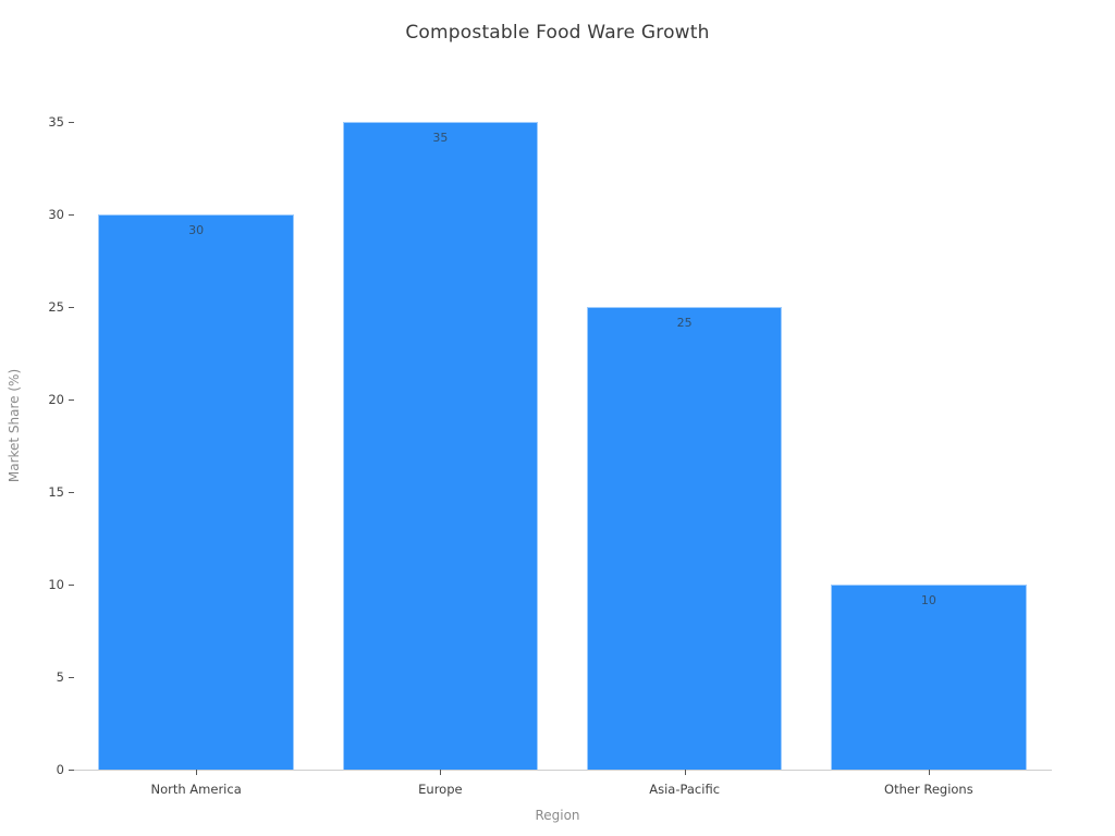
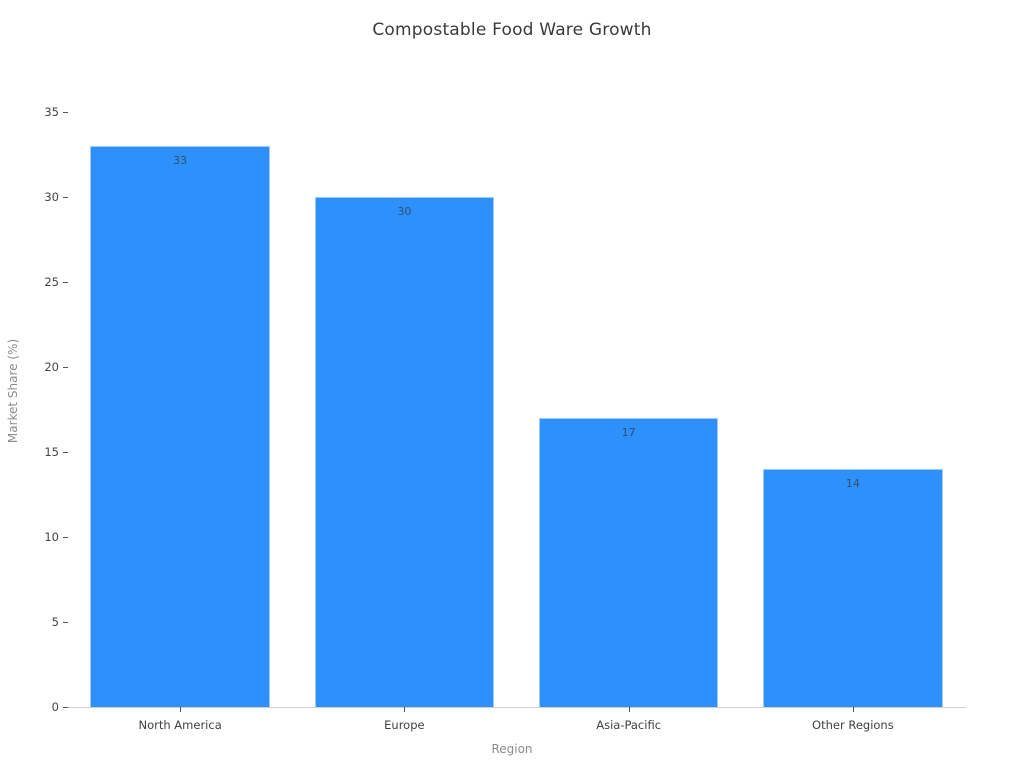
North America: 30 -> 33
Europe: 35 -> 30
Asia-Pacific: 25 -> 17
Other Regions: 10 -> 14
